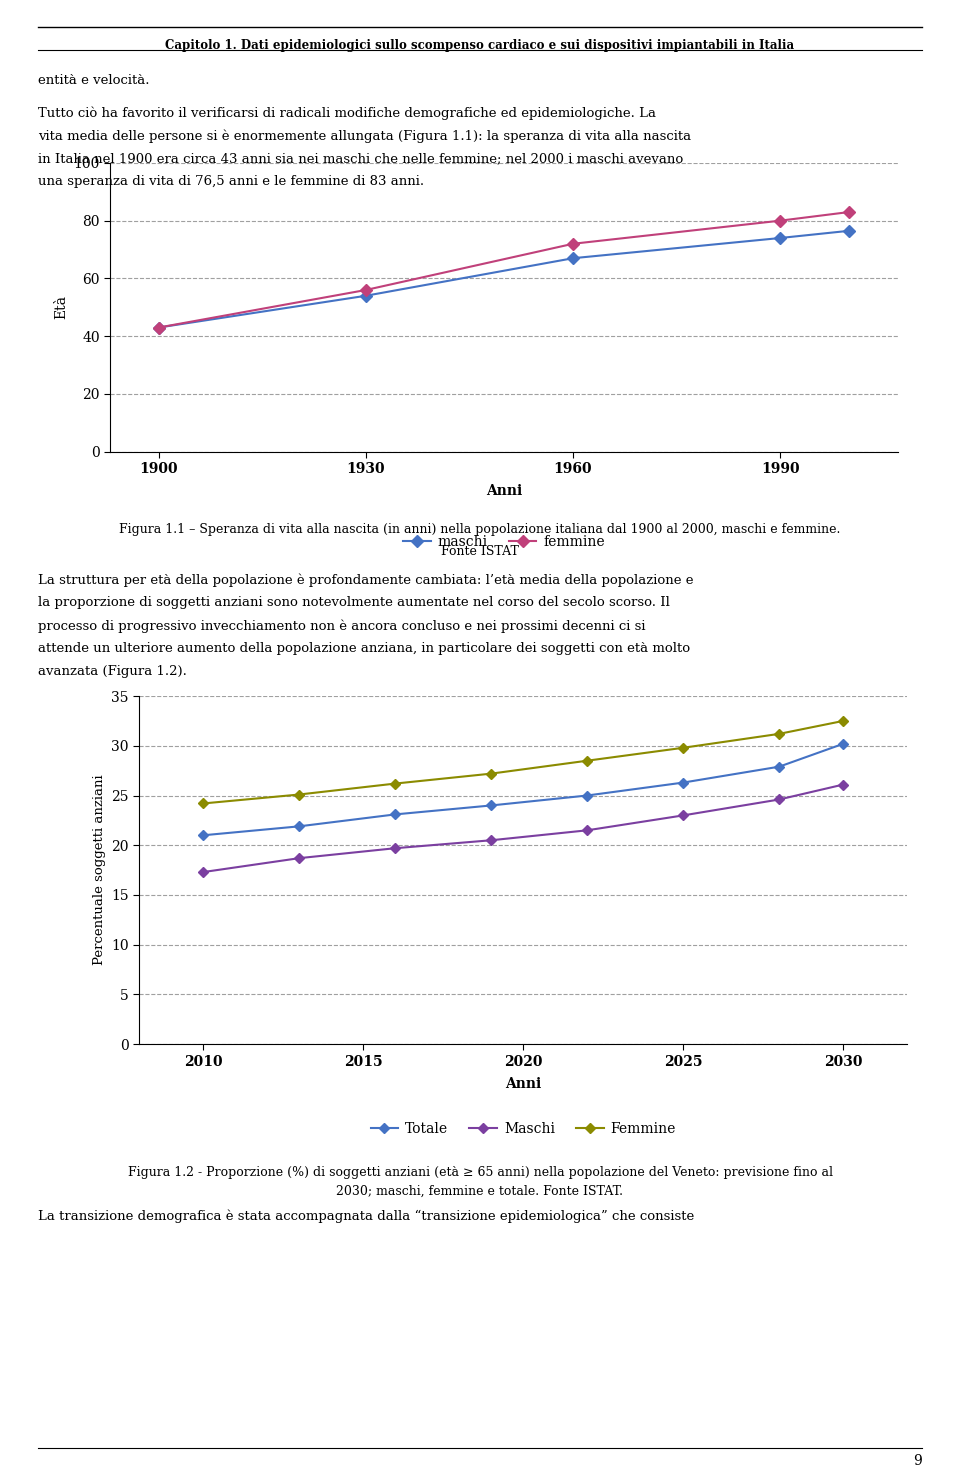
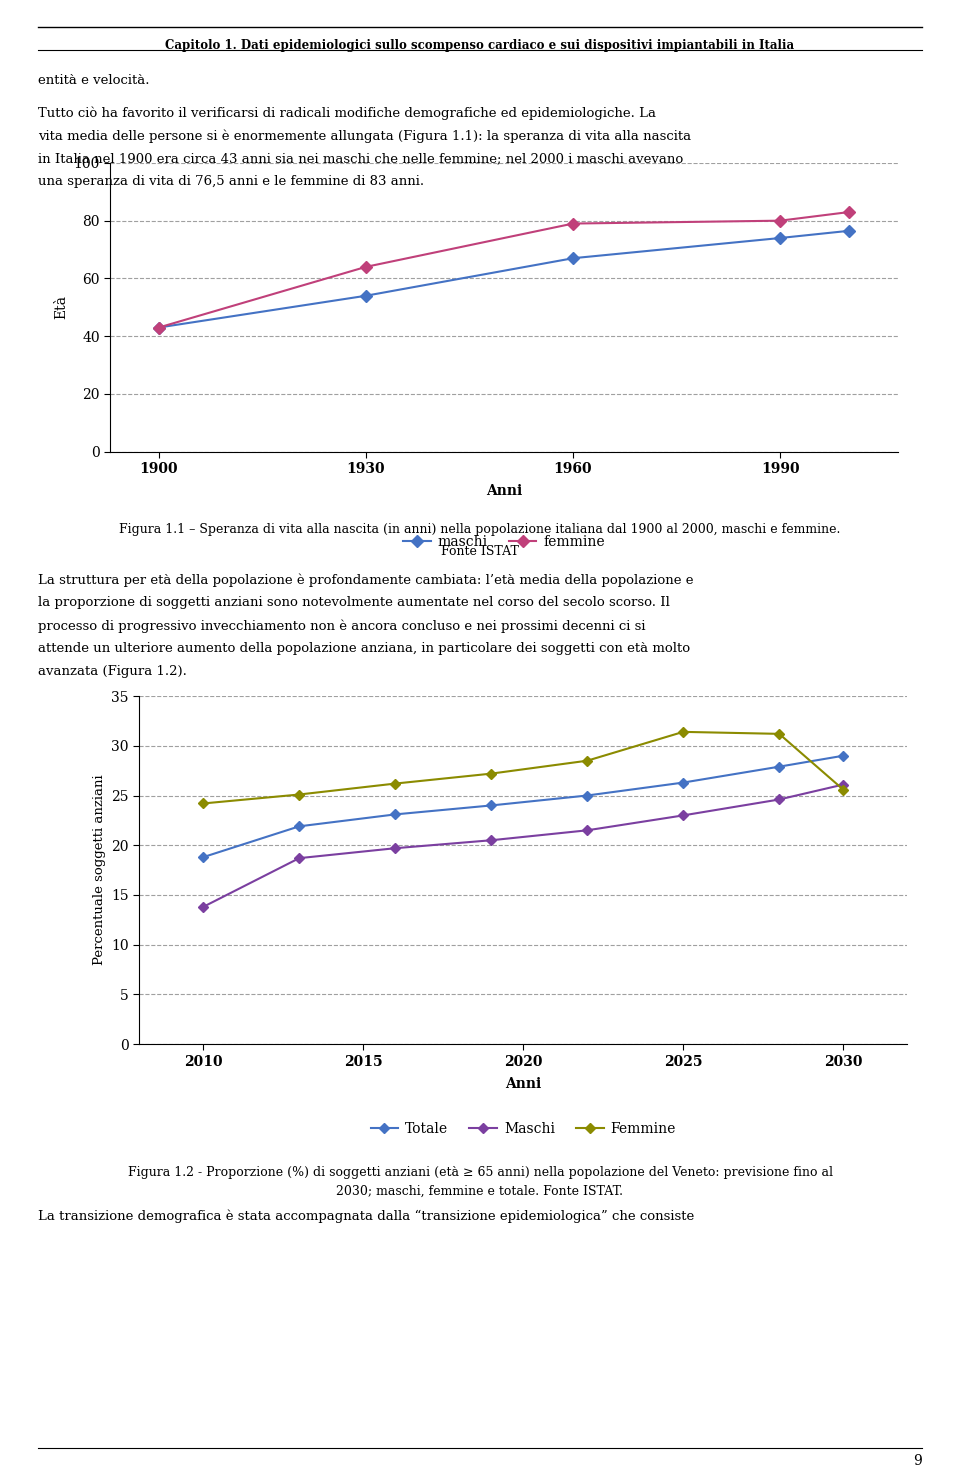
femmine/1930: 56 -> 64
femmine/1960: 72 -> 79
Totale/2010: 21.0 -> 18.8
Maschi/2010: 17.3 -> 13.8
Femmine/2025: 29.8 -> 31.4
Totale/2030: 30.2 -> 29.0
Femmine/2030: 32.5 -> 25.6
